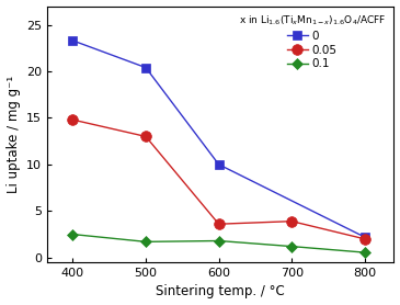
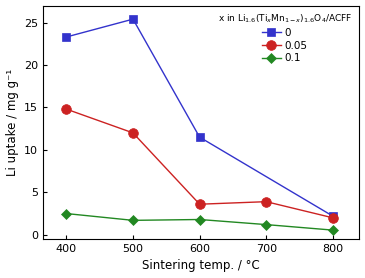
0/500: 20.4 -> 25.4
0.05/500: 13.0 -> 12.0
0/600: 10.0 -> 11.5
